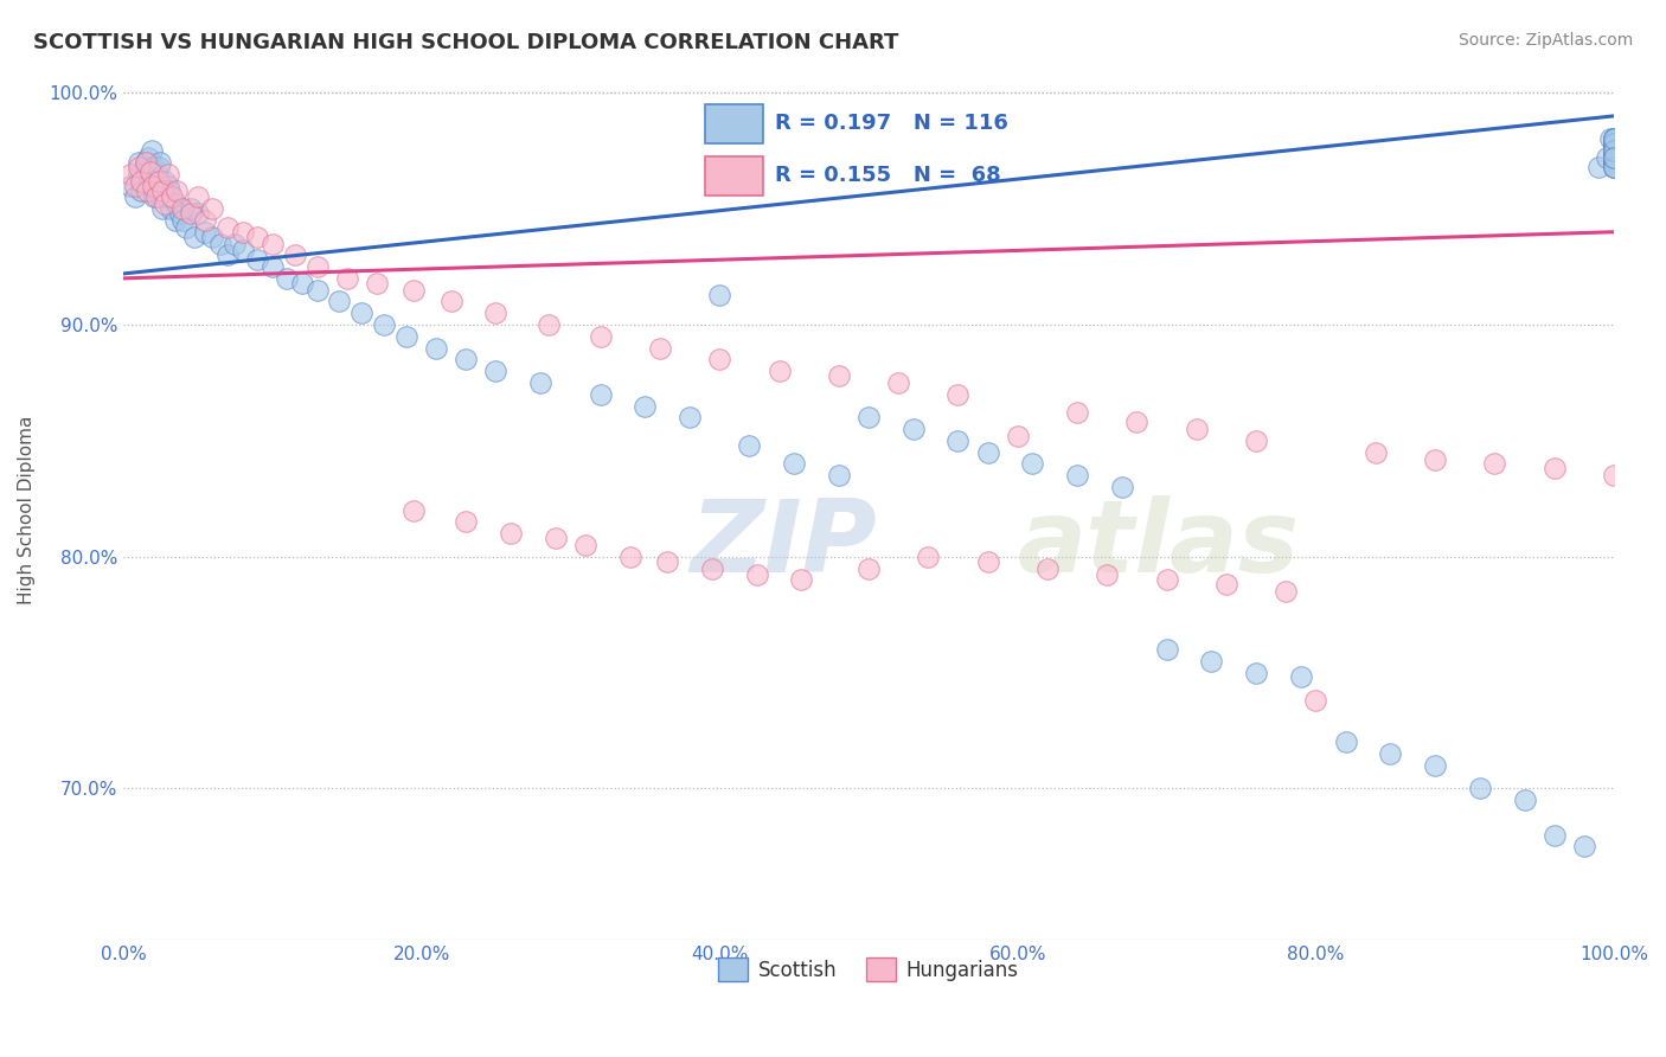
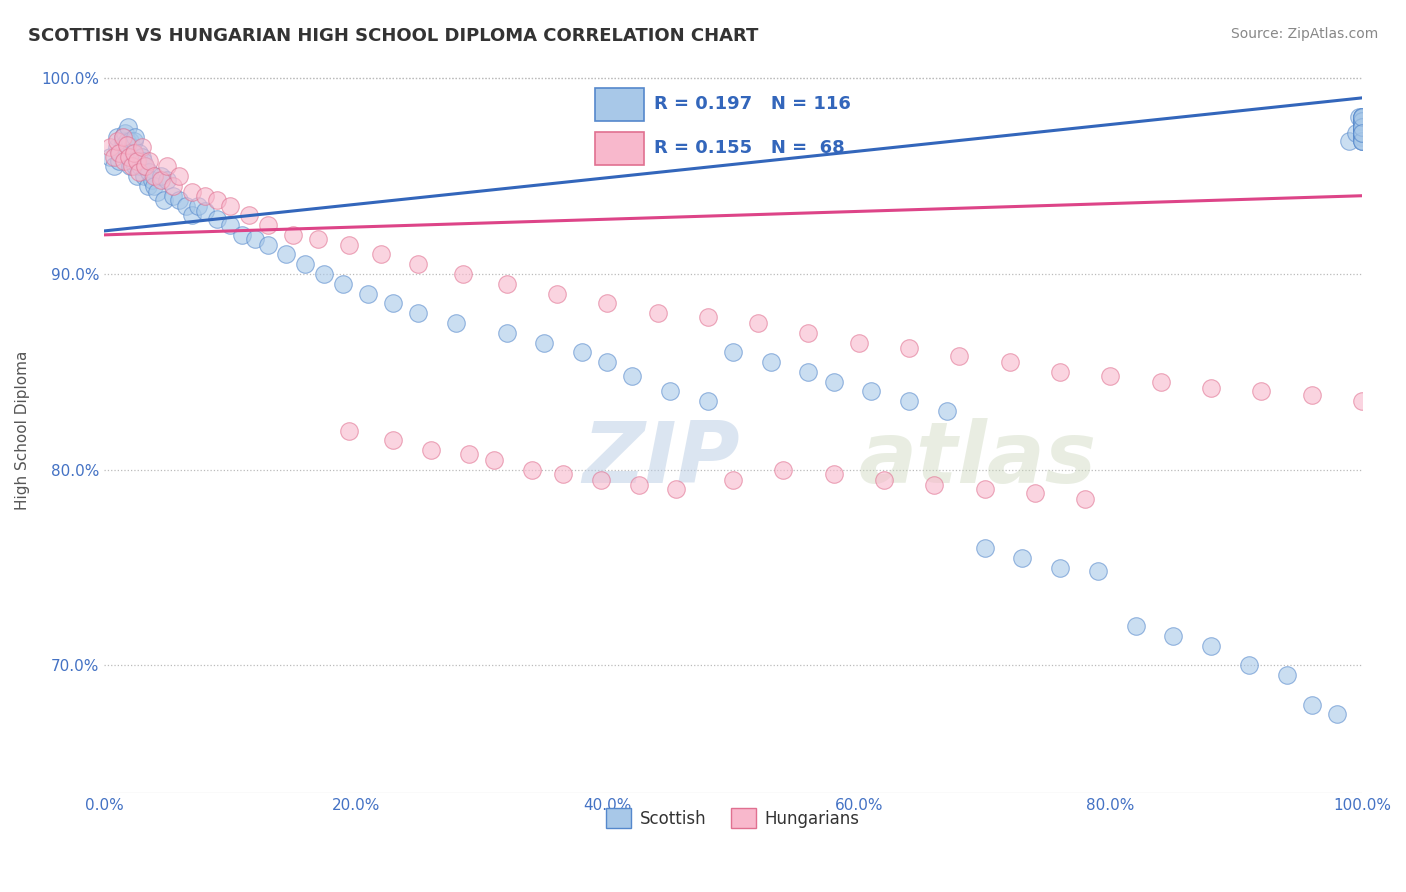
Scottish/40.0%: 91.3% -> 85.5%
Hungarians/60.0%: 85.2% -> 86.5%
Hungarians/80.0%: 73.8% -> 84.8%
